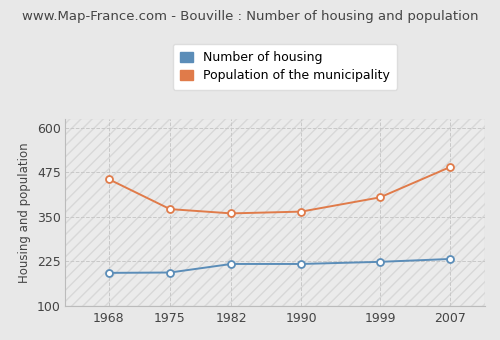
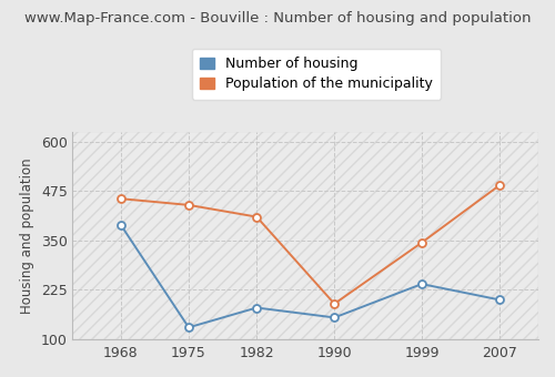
Number of housing/1968: 193 -> 390
Number of housing/1975: 194 -> 130
Population of the municipality/1975: 372 -> 440
Number of housing/1982: 218 -> 180
Population of the municipality/1982: 360 -> 410
Number of housing/1990: 218 -> 155
Population of the municipality/1990: 365 -> 190
Number of housing/1999: 224 -> 240
Population of the municipality/1999: 405 -> 345
Number of housing/2007: 232 -> 200
